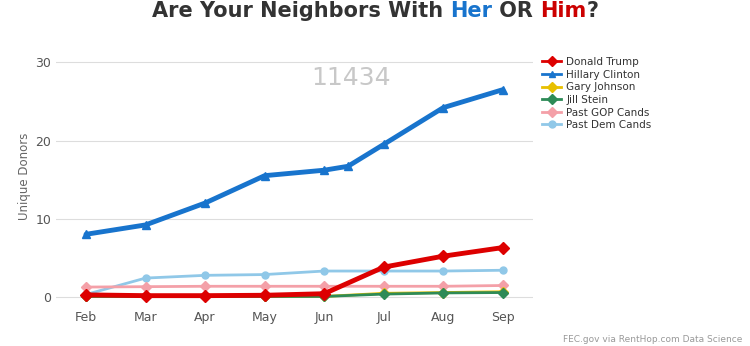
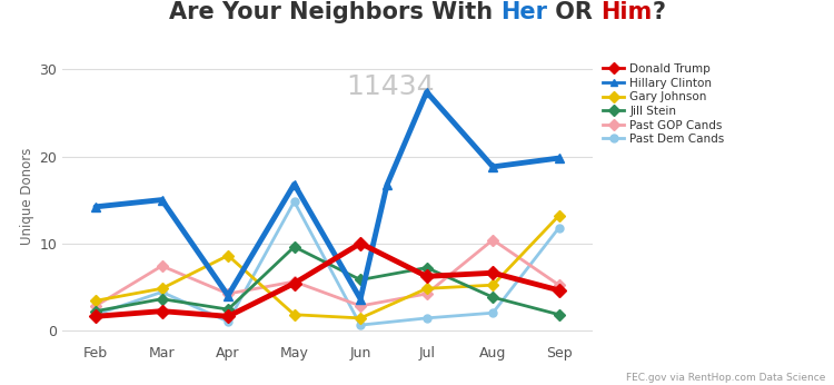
Donald Trump/Feb: 0.2 -> 1.6
Hillary Clinton/Feb: 8.0 -> 14.2
Gary Johnson/Feb: 0.1 -> 3.4
Jill Stein/Feb: 0.1 -> 2.2
Past GOP Cands/Feb: 1.2 -> 2.8
Past Dem Cands/Feb: 0.3 -> 1.8
Donald Trump/Mar: 0.1 -> 2.2
Hillary Clinton/Mar: 9.2 -> 15.0
Gary Johnson/Mar: 0.1 -> 4.8
Jill Stein/Mar: 0.1 -> 3.6
Past GOP Cands/Mar: 1.3 -> 7.4
Past Dem Cands/Mar: 2.4 -> 4.4
Donald Trump/Apr: 0.1 -> 1.6
Hillary Clinton/Apr: 12.0 -> 4.0
Gary Johnson/Apr: 0.1 -> 8.6
Jill Stein/Apr: 0.1 -> 2.4
Past GOP Cands/Apr: 1.4 -> 4.2
Past Dem Cands/Apr: 2.8 -> 1.0
Donald Trump/May: 0.2 -> 5.4
Hillary Clinton/May: 15.5 -> 16.8
Gary Johnson/May: 0.1 -> 1.8
Jill Stein/May: 0.1 -> 9.6
Past GOP Cands/May: 1.4 -> 5.6
Past Dem Cands/May: 2.9 -> 14.8
Donald Trump/Jun: 0.4 -> 10.0
Hillary Clinton/Jun: 16.2 -> 3.6
Gary Johnson/Jun: 0.1 -> 1.4
Jill Stein/Jun: 0.1 -> 5.8
Past GOP Cands/Jun: 1.4 -> 2.8
Past Dem Cands/Jun: 3.3 -> 0.6
Donald Trump/Jul: 3.8 -> 6.2
Hillary Clinton/Jul: 19.5 -> 27.4
Gary Johnson/Jul: 0.5 -> 4.8
Jill Stein/Jul: 0.3 -> 7.2
Past GOP Cands/Jul: 1.4 -> 4.2
Past Dem Cands/Jul: 3.3 -> 1.4
Donald Trump/Aug: 5.2 -> 6.6
Hillary Clinton/Aug: 24.2 -> 18.8
Gary Johnson/Aug: 0.6 -> 5.2
Jill Stein/Aug: 0.5 -> 3.8
Past GOP Cands/Aug: 1.4 -> 10.4
Past Dem Cands/Aug: 3.3 -> 2.0
Donald Trump/Sep: 6.3 -> 4.6
Hillary Clinton/Sep: 26.5 -> 19.8
Gary Johnson/Sep: 0.7 -> 13.2
Jill Stein/Sep: 0.6 -> 1.8
Past GOP Cands/Sep: 1.4 -> 5.2
Past Dem Cands/Sep: 3.4 -> 11.8
